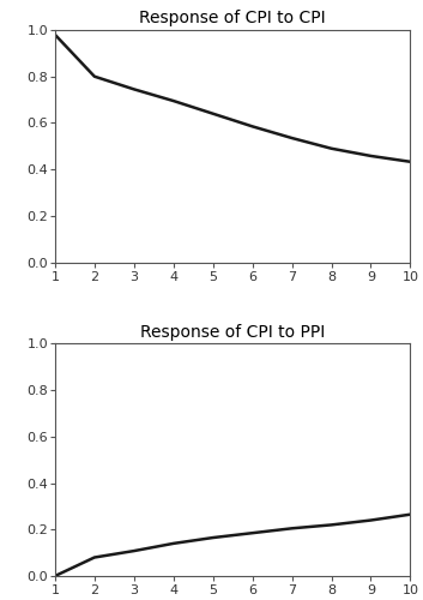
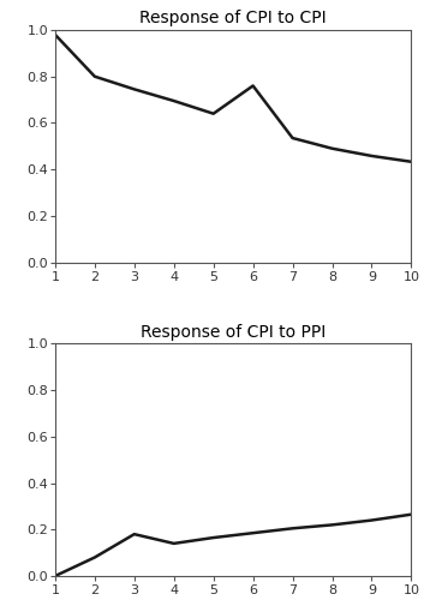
Response of CPI to CPI/6: 0.58 -> 0.76
Response of CPI to PPI/3: 0.11 -> 0.18
